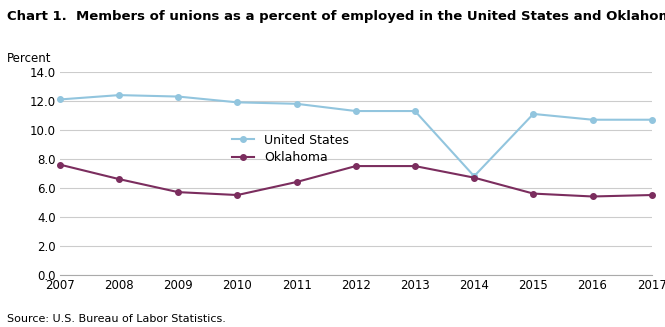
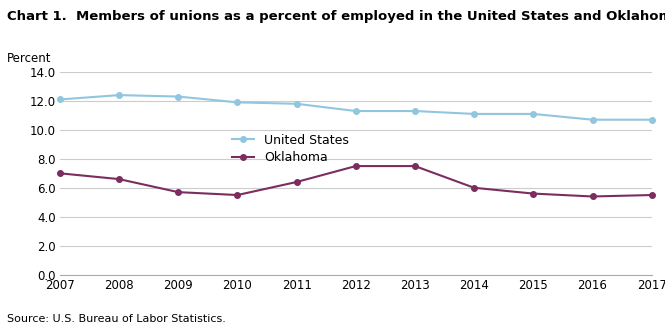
Oklahoma/2007: 7.6 -> 7.0
United States/2014: 6.8 -> 11.1
Oklahoma/2014: 6.7 -> 6.0
